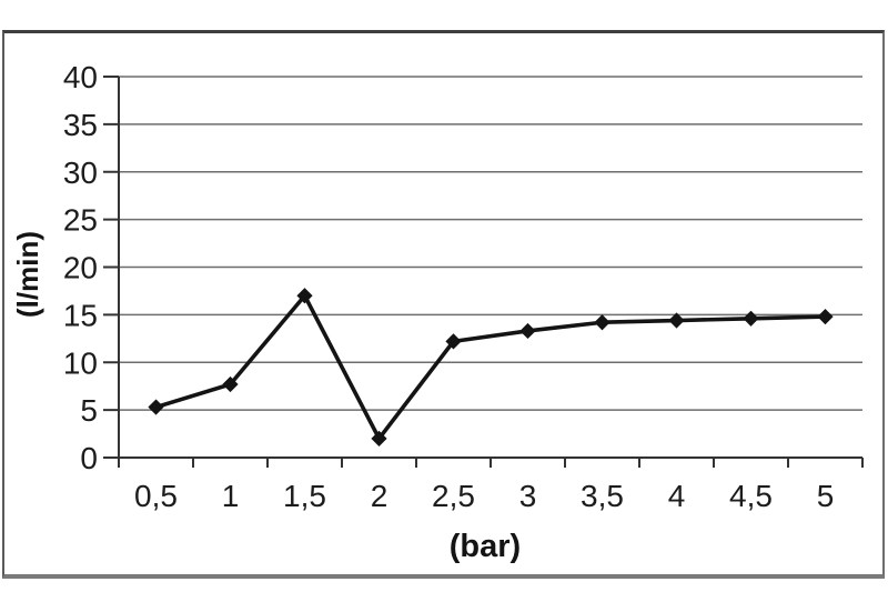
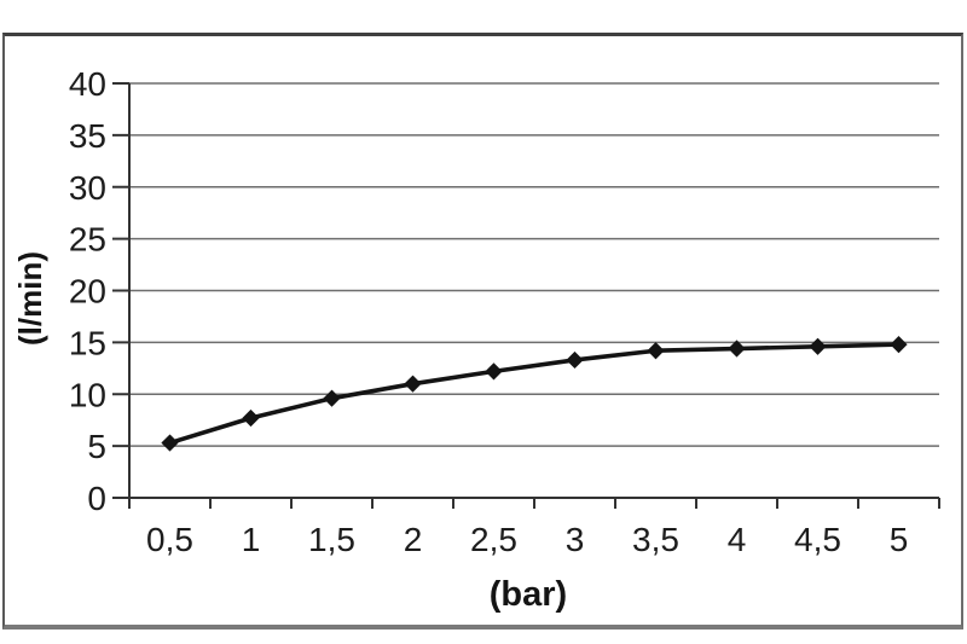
1,5: 17 -> 10
2: 2 -> 11
